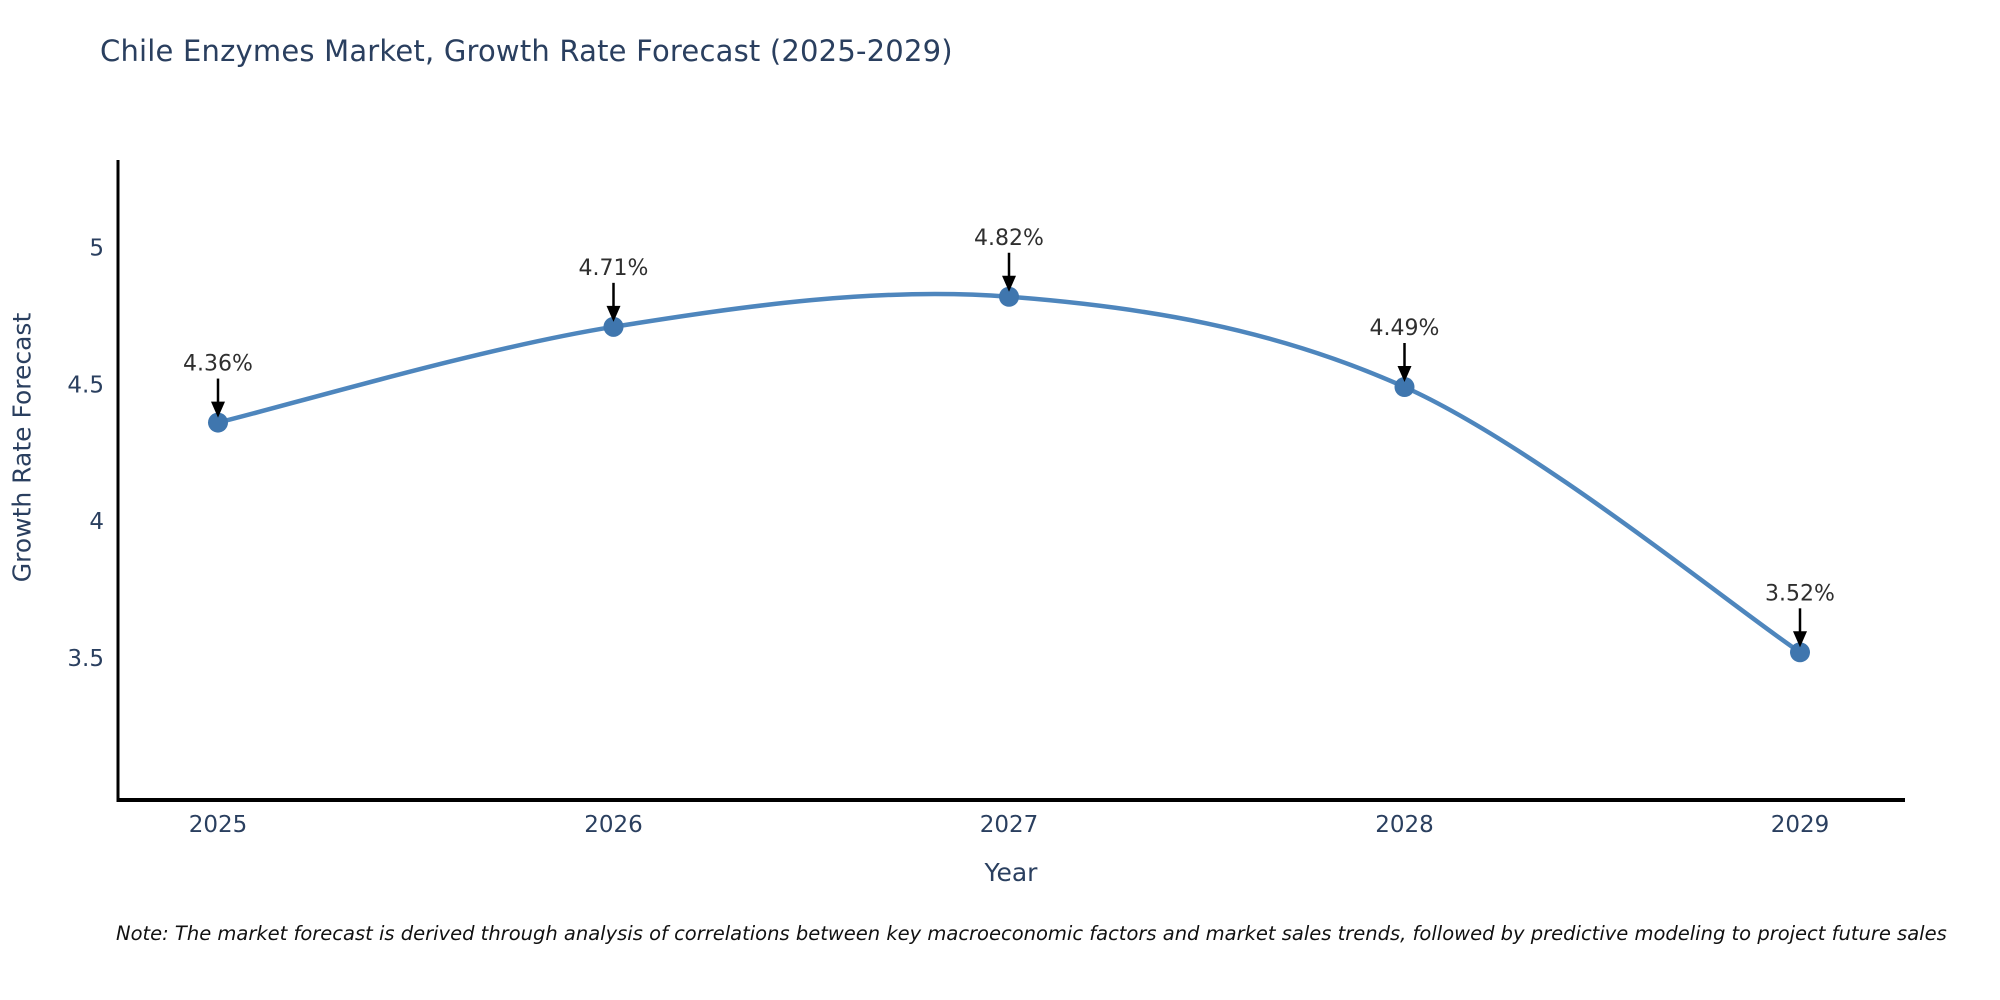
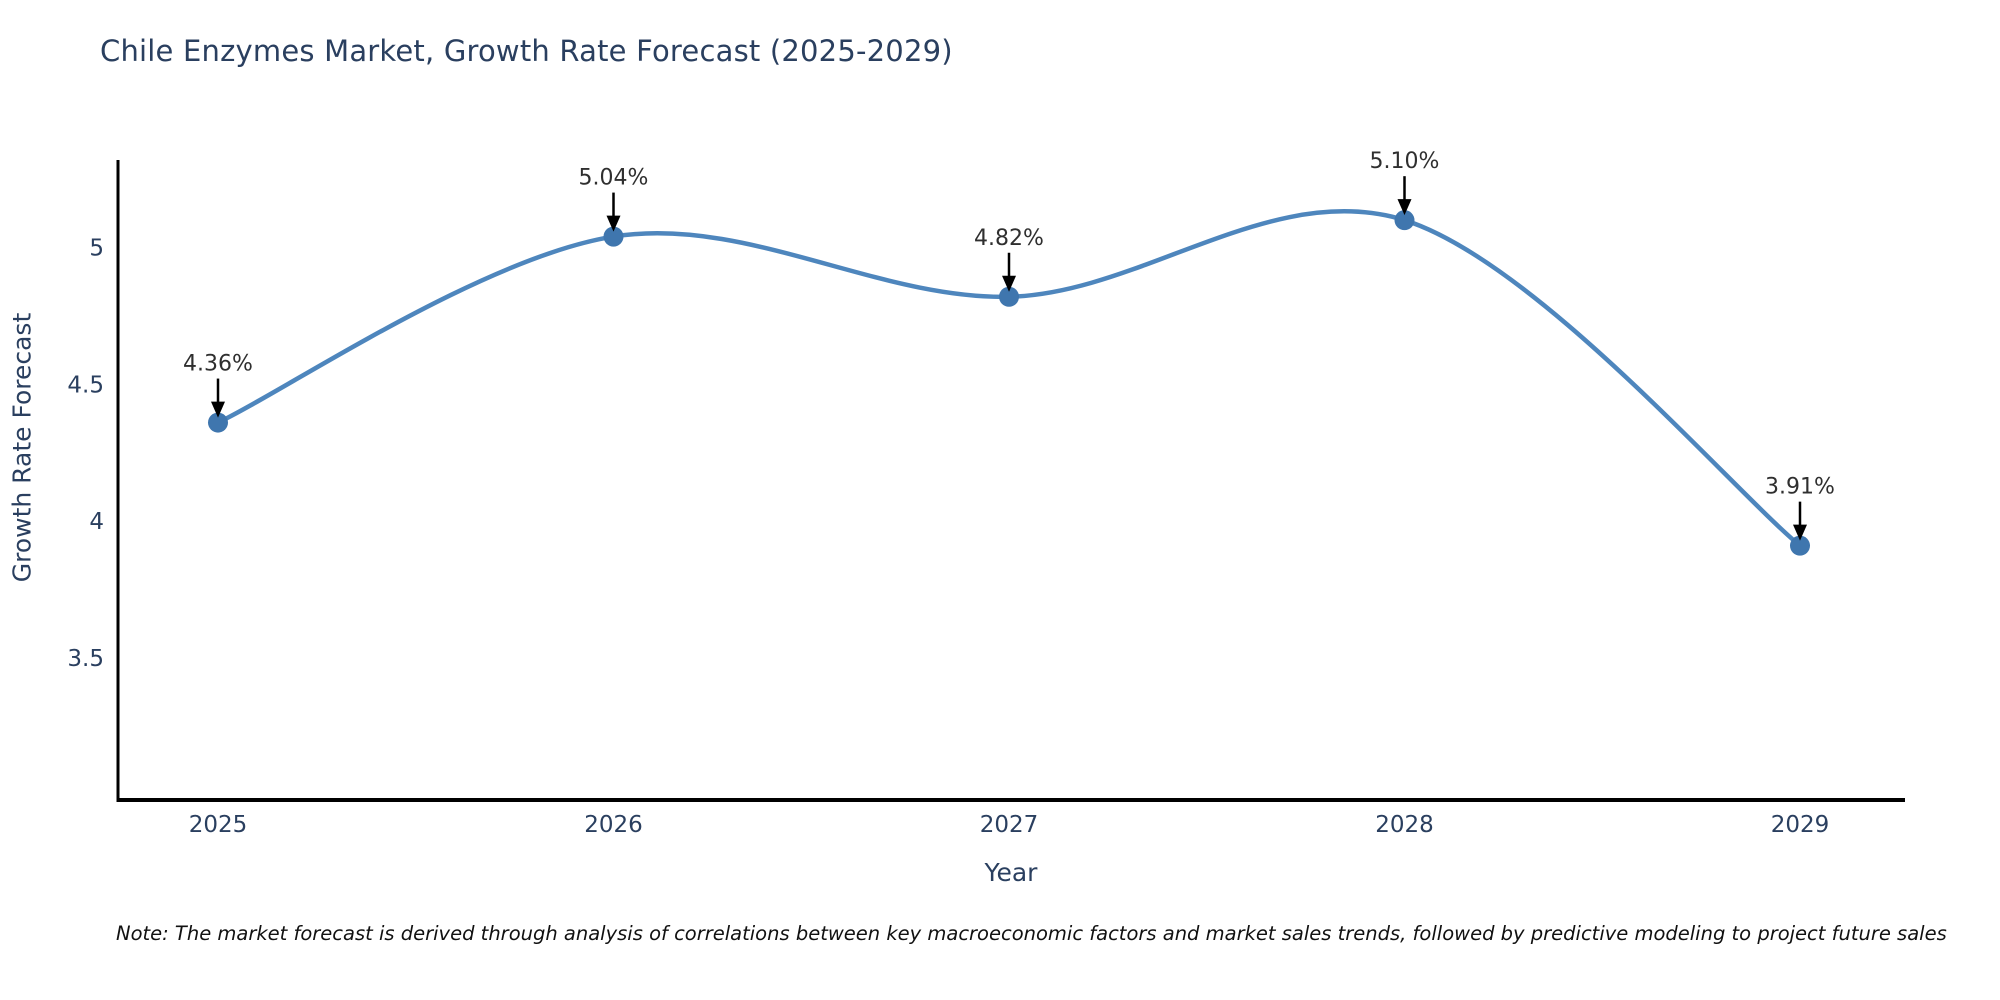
2026: 4.71% -> 5.04%
2028: 4.49% -> 5.10%
2029: 3.52% -> 3.91%
